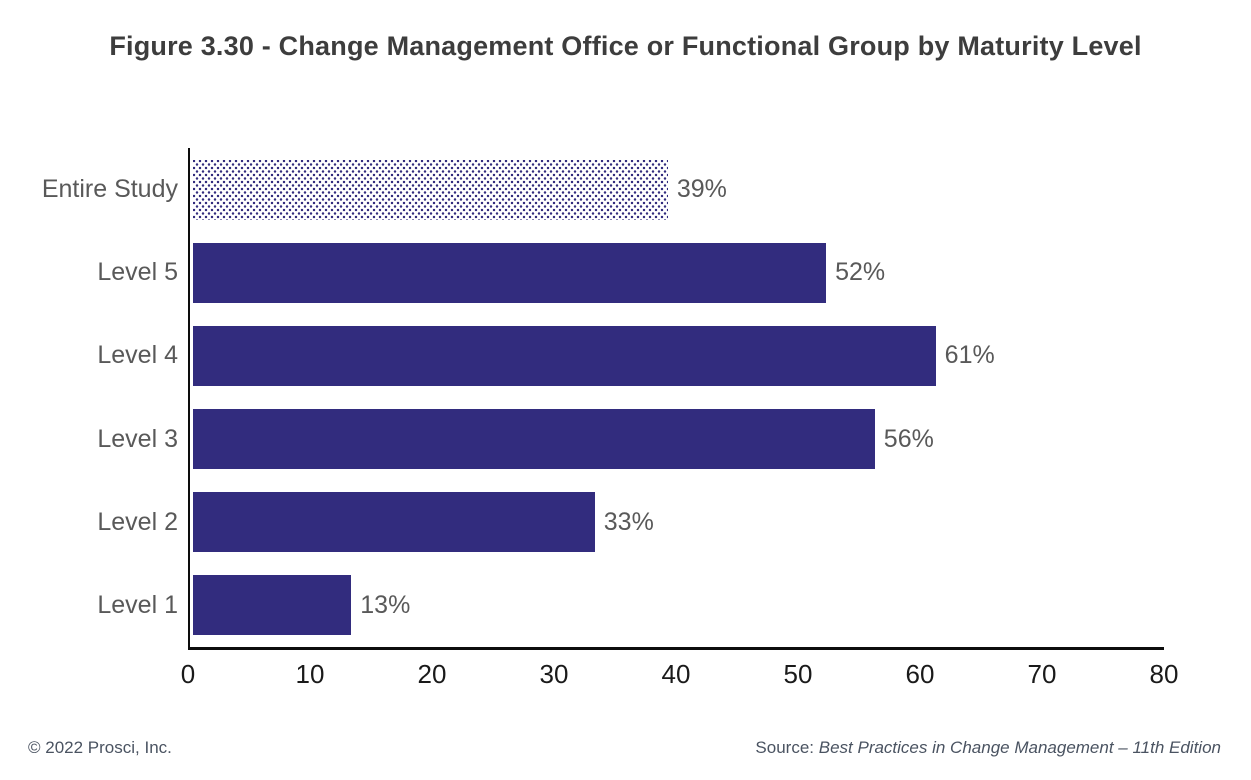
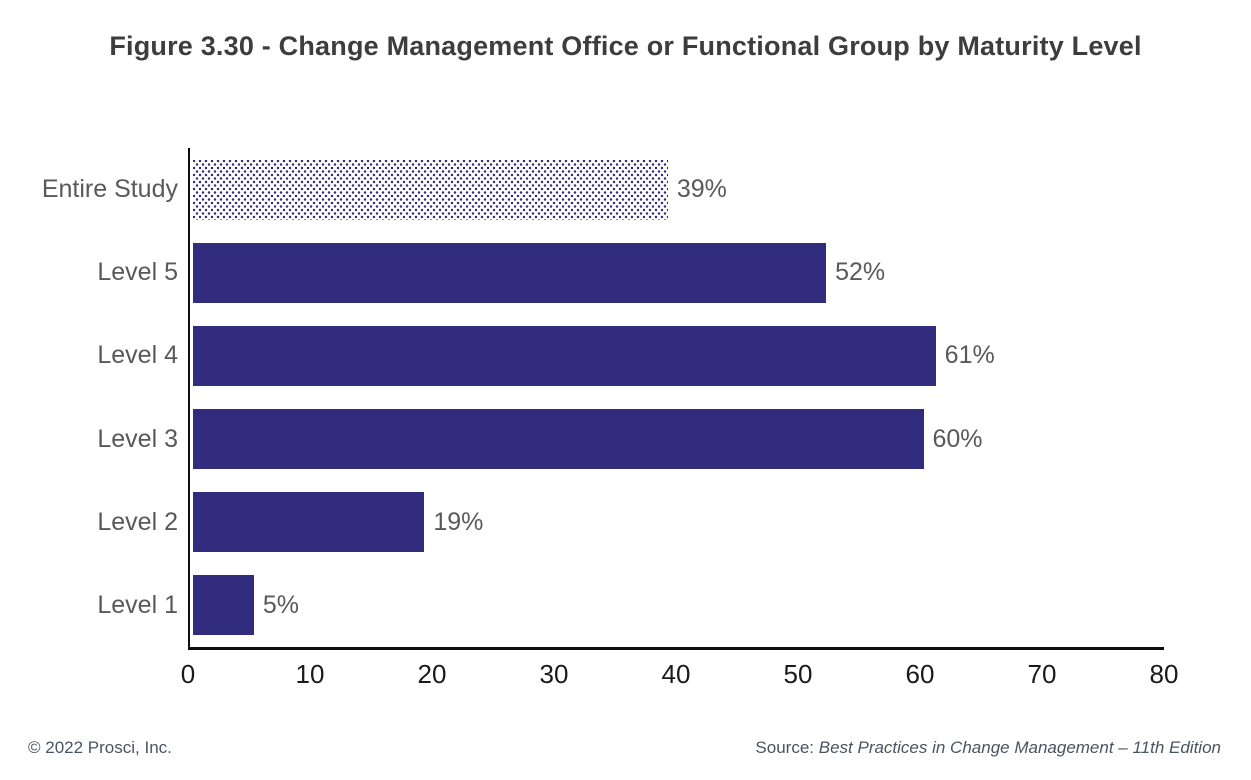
Level 3: 56% -> 60%
Level 2: 33% -> 19%
Level 1: 13% -> 5%
